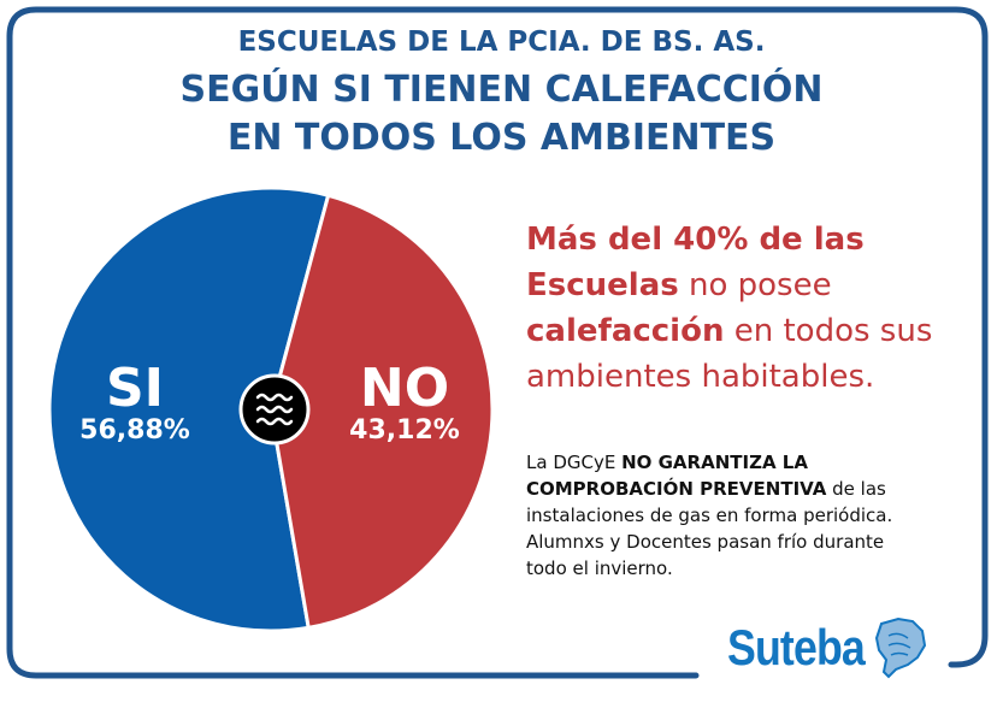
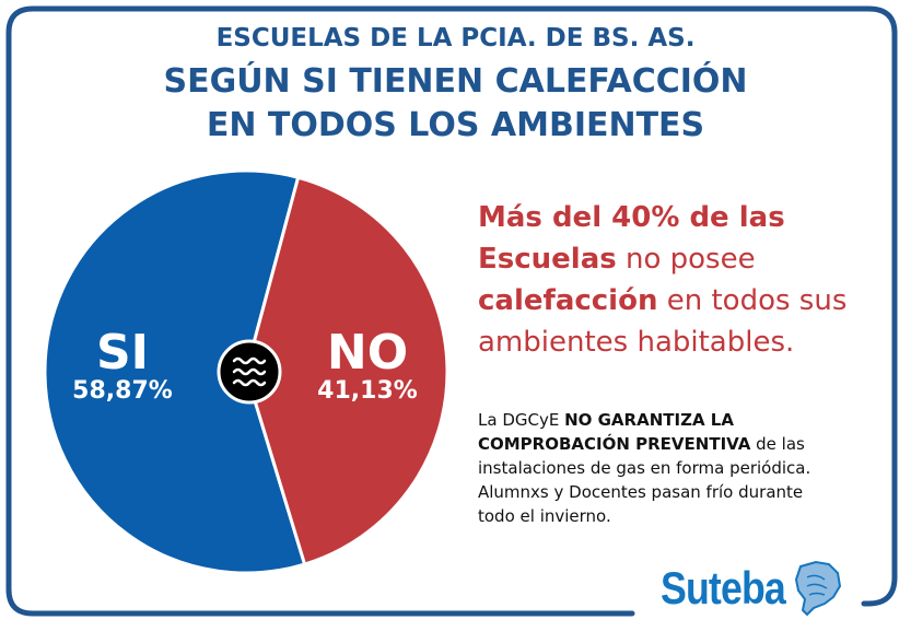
SI: 56,88% -> 58,87%
NO: 43,12% -> 41,13%
